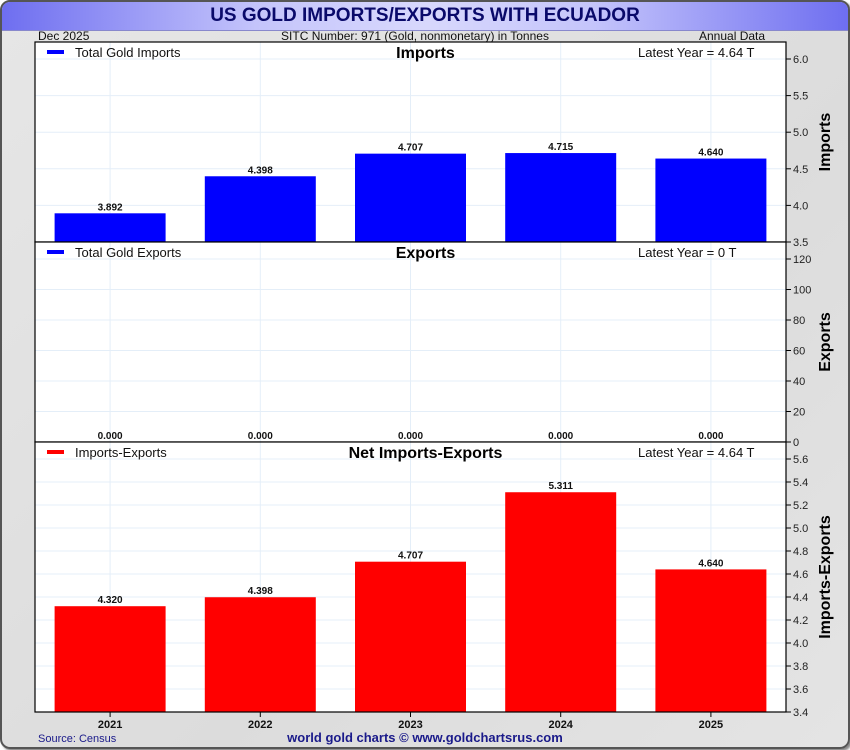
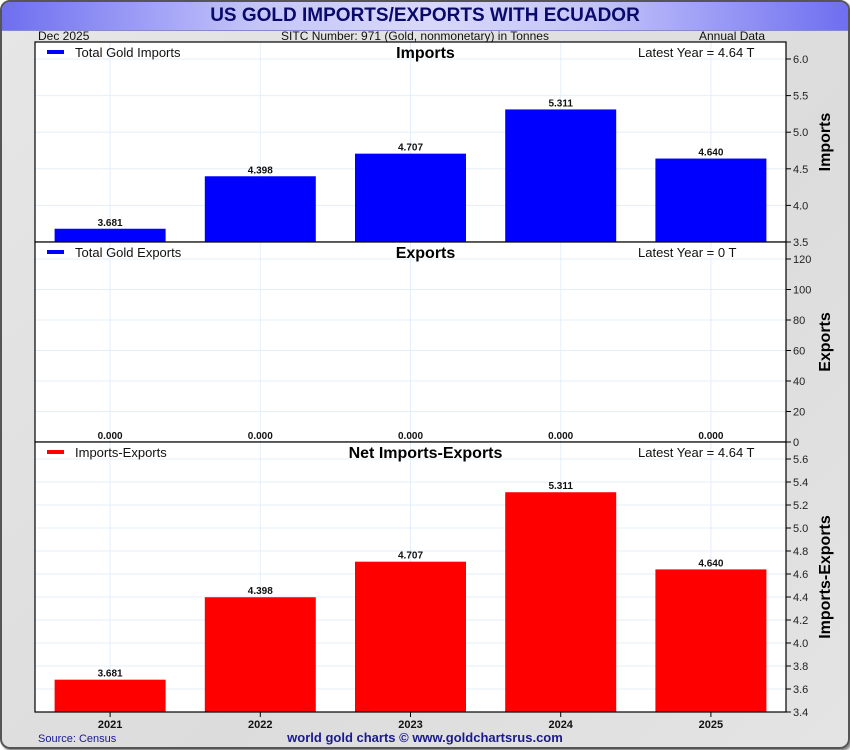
Imports/2021: 3.892 -> 3.681
Imports/2024: 4.715 -> 5.311
Net Imports-Exports/2021: 4.320 -> 3.681
